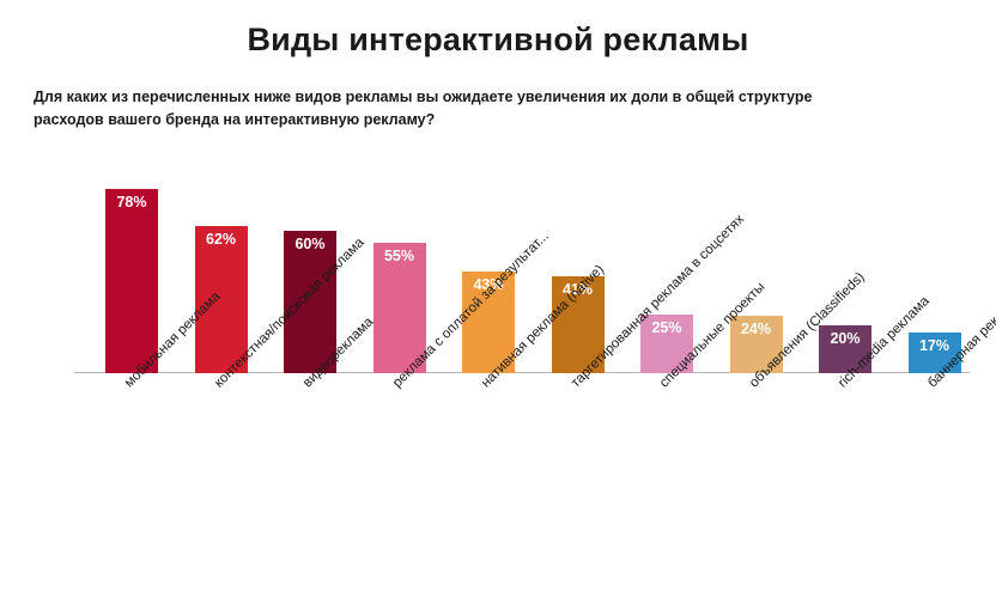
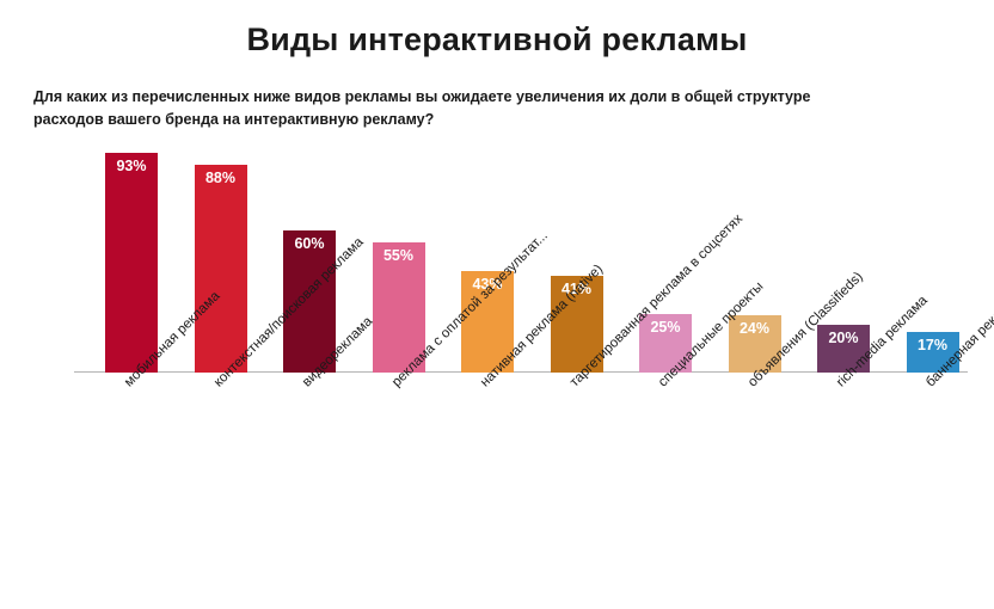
мобильная реклама: 78% -> 93%
контекстная/поисковая реклама: 62% -> 88%
